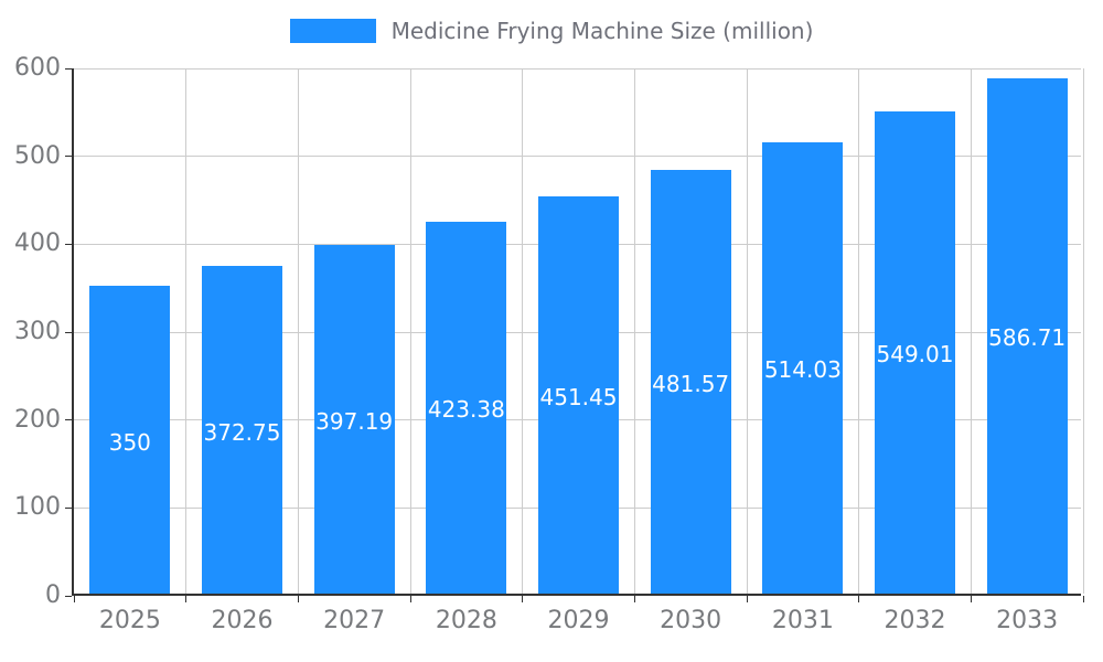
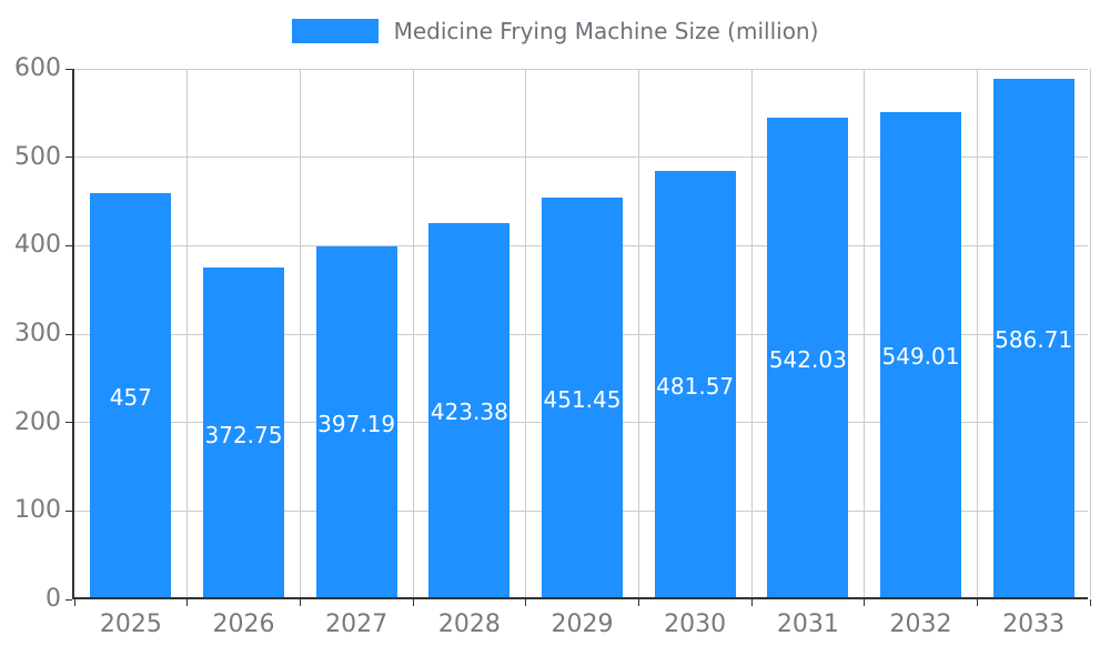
2025: 350 -> 457
2031: 514.03 -> 542.03
